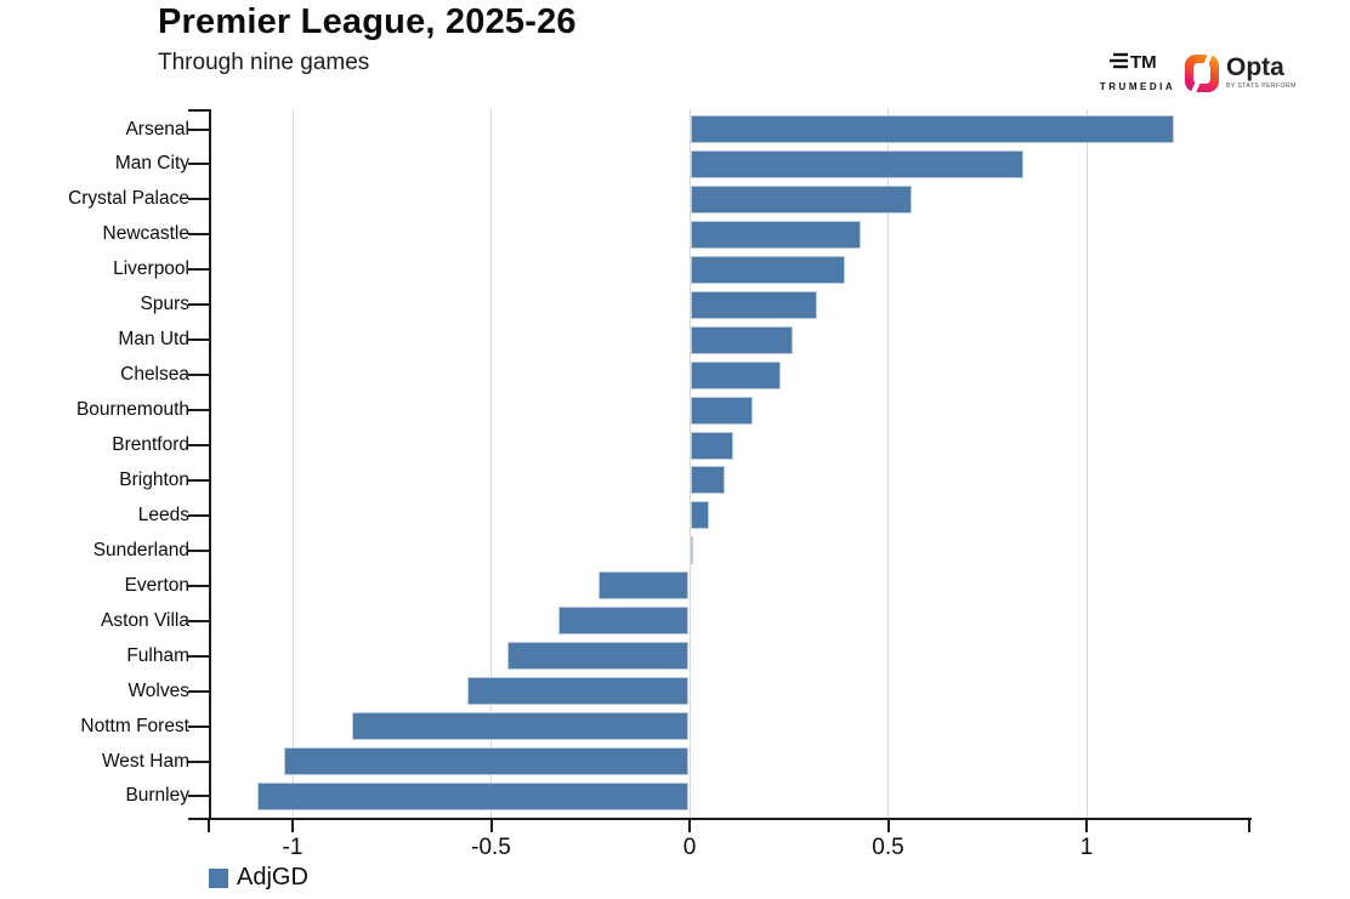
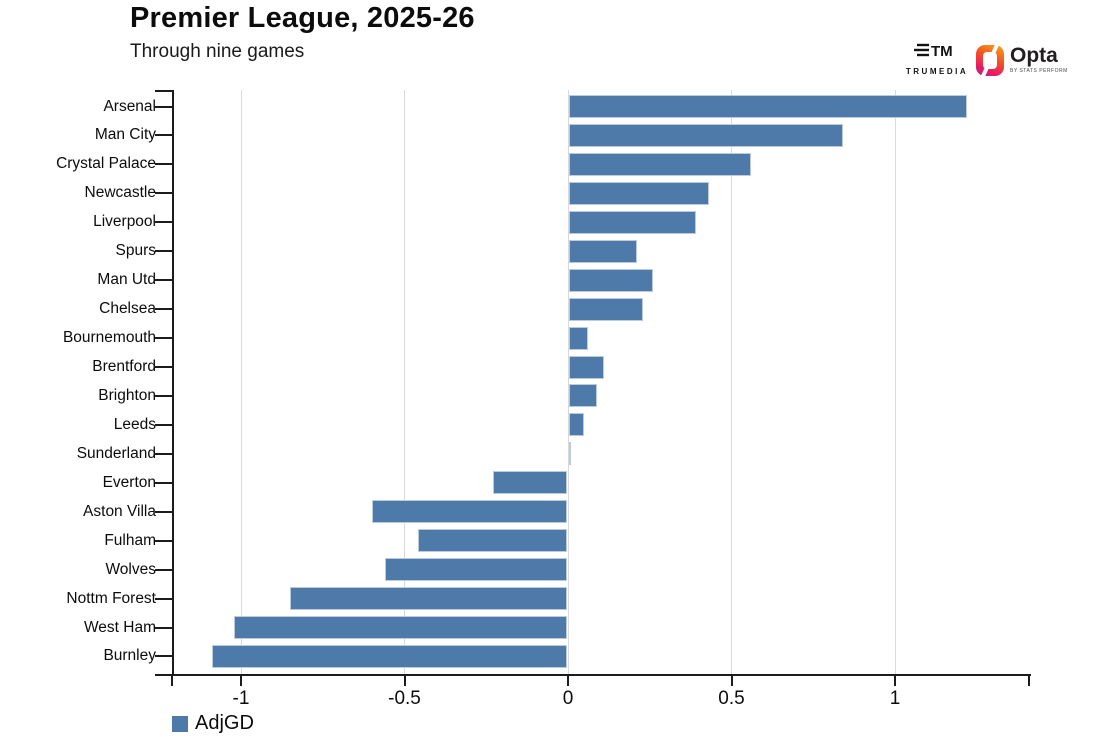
Spurs: 0.32 -> 0.21
Bournemouth: 0.16 -> 0.06
Aston Villa: -0.33 -> -0.60
